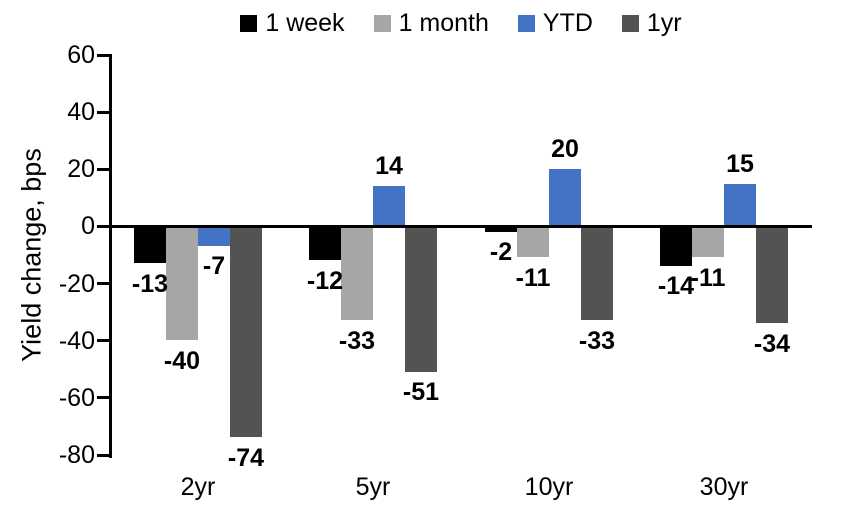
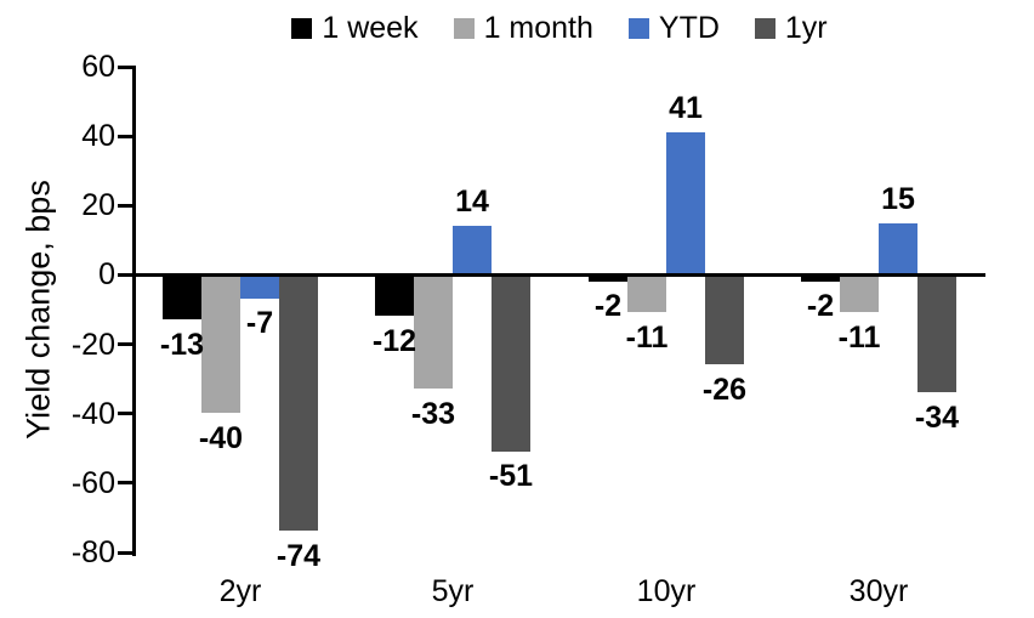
YTD/10yr: 20 -> 41
1yr/10yr: -33 -> -26
1 week/30yr: -14 -> -2
